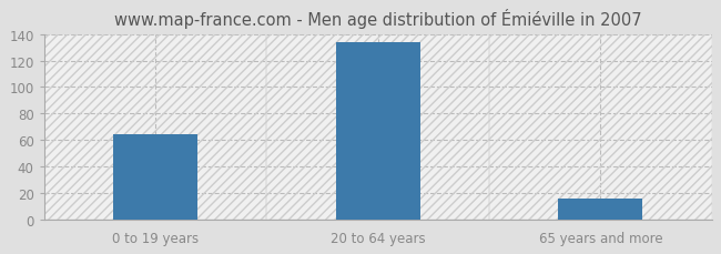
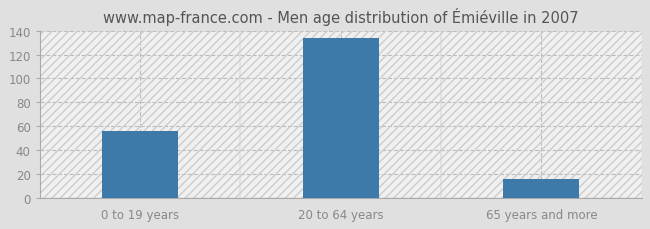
0 to 19 years: 64 -> 56
